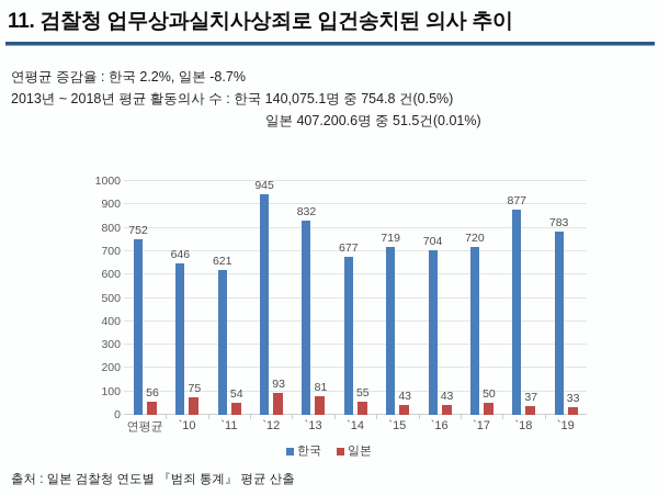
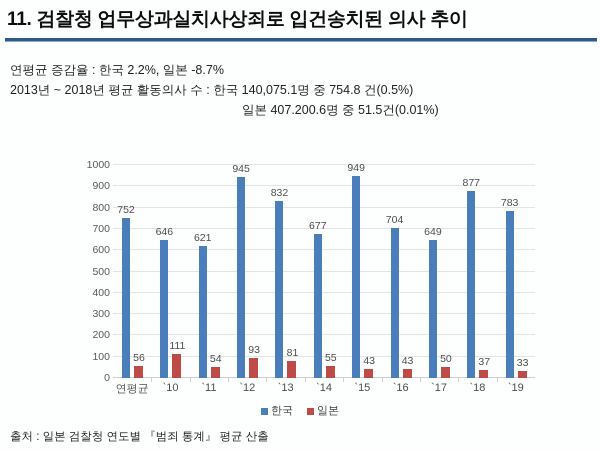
일본/`10: 75 -> 111
한국/`15: 719 -> 949
한국/`17: 720 -> 649
